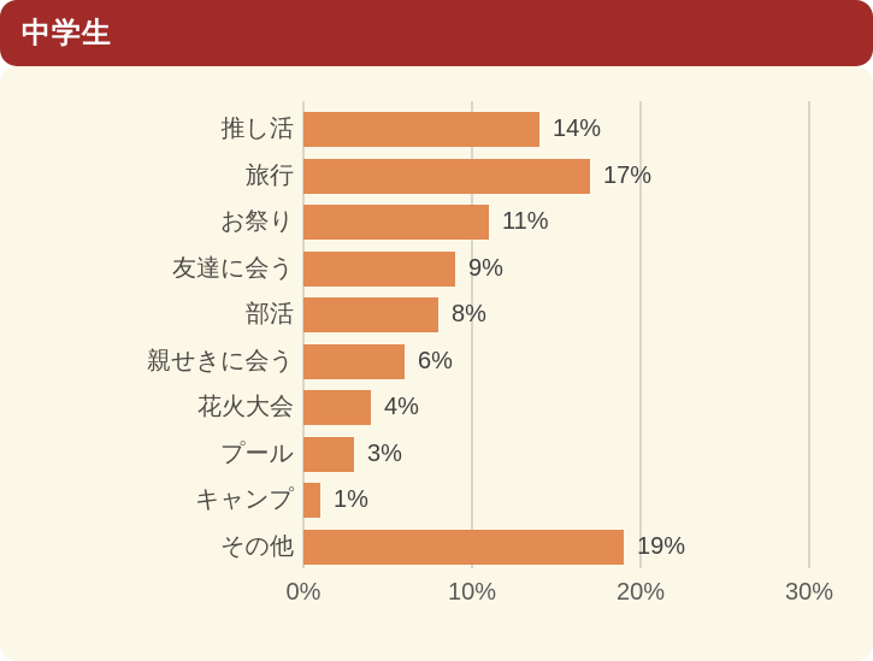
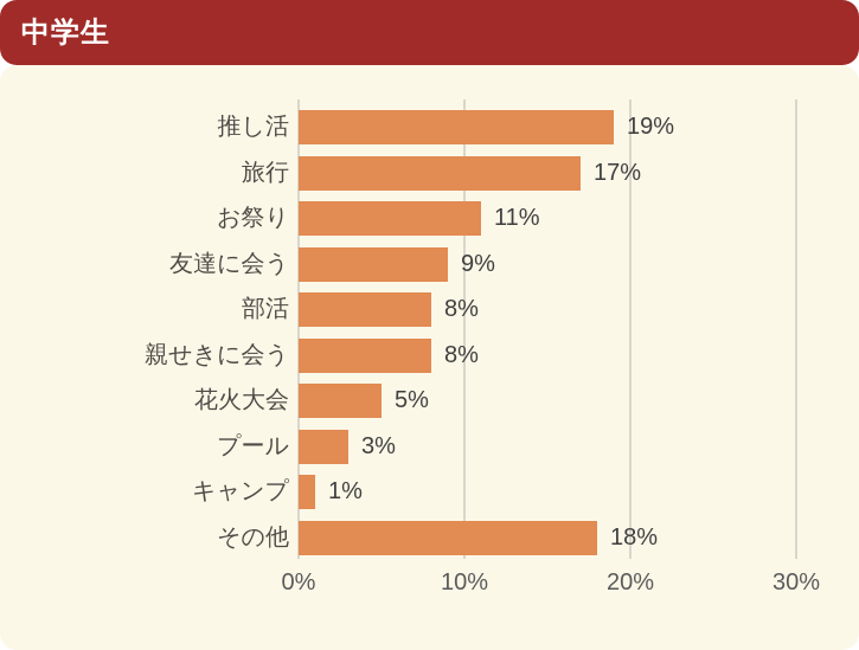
推し活: 14% -> 19%
親せきに会う: 6% -> 8%
花火大会: 4% -> 5%
その他: 19% -> 18%
